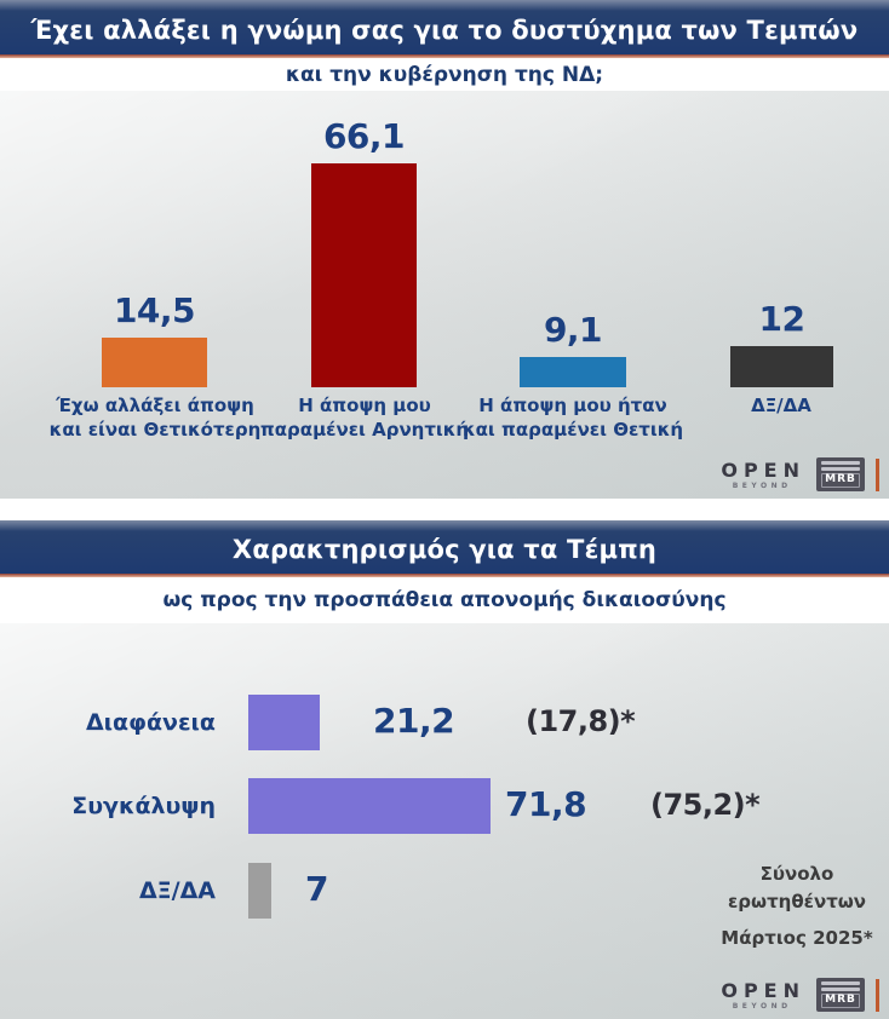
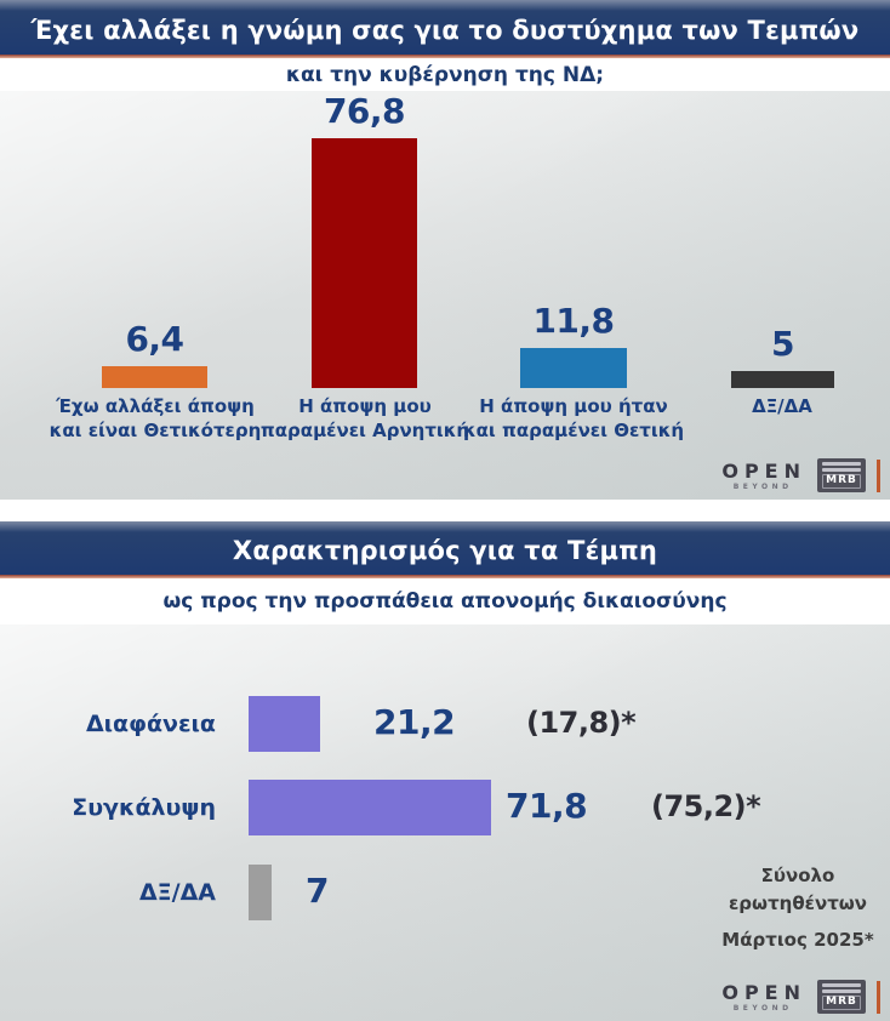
Έχει αλλάξει η γνώμη σας για το δυστύχημα των Τεμπών/Έχω αλλάξει άποψη και είναι Θετικότερη: 14,5 -> 6,4
Έχει αλλάξει η γνώμη σας για το δυστύχημα των Τεμπών/Η άποψη μου παραμένει Αρνητική: 66,1 -> 76,8
Έχει αλλάξει η γνώμη σας για το δυστύχημα των Τεμπών/Η άποψη μου ήταν και παραμένει Θετική: 9,1 -> 11,8
Έχει αλλάξει η γνώμη σας για το δυστύχημα των Τεμπών/ΔΞ/ΔΑ: 12 -> 5
